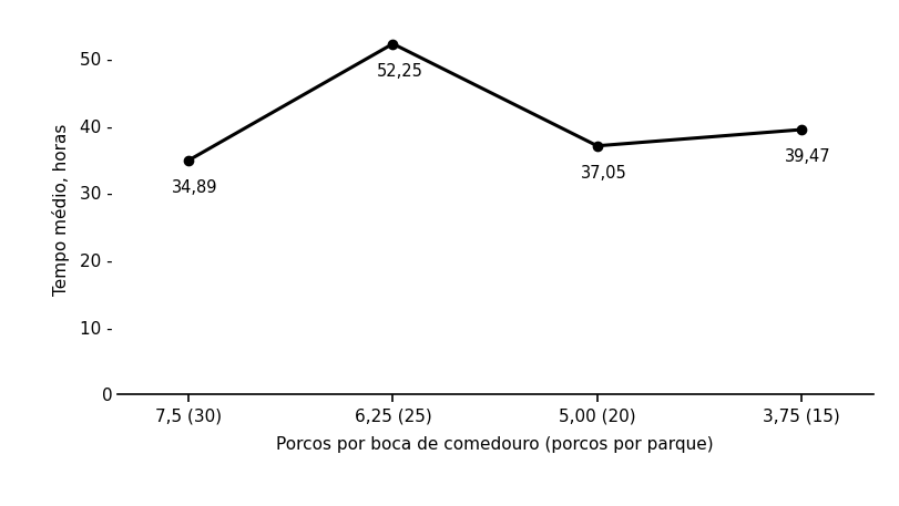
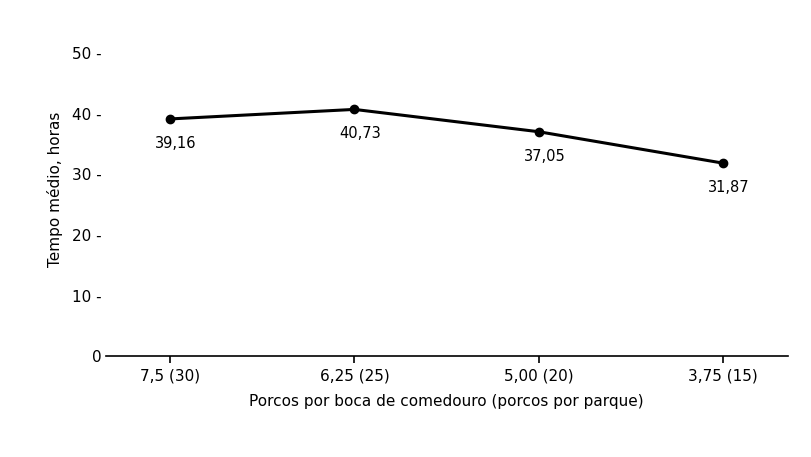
7,5 (30): 34,89 -> 39,16
6,25 (25): 52,25 -> 40,73
3,75 (15): 39,47 -> 31,87
